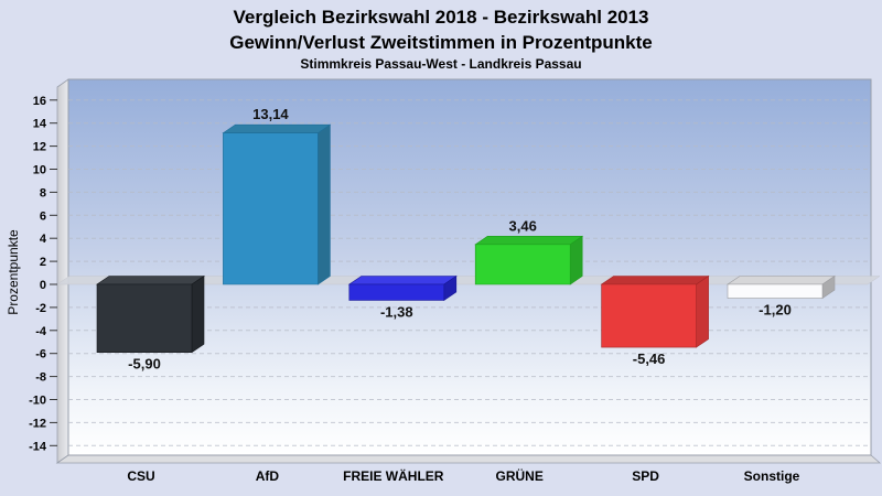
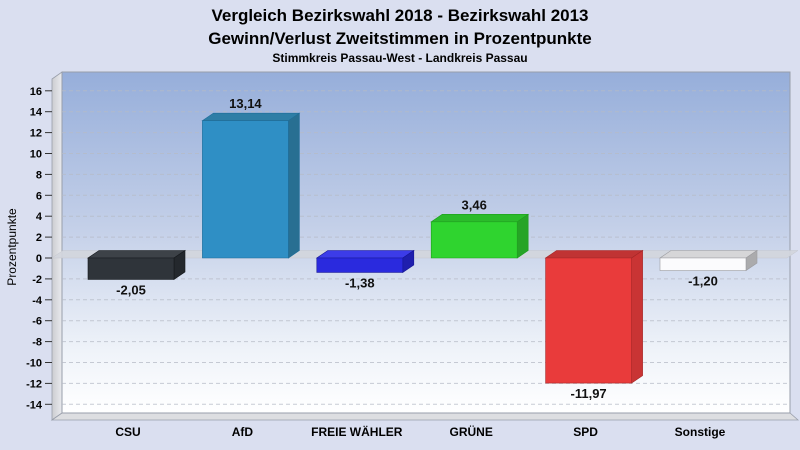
CSU: -5,90 -> -2,05
SPD: -5,46 -> -11,97
